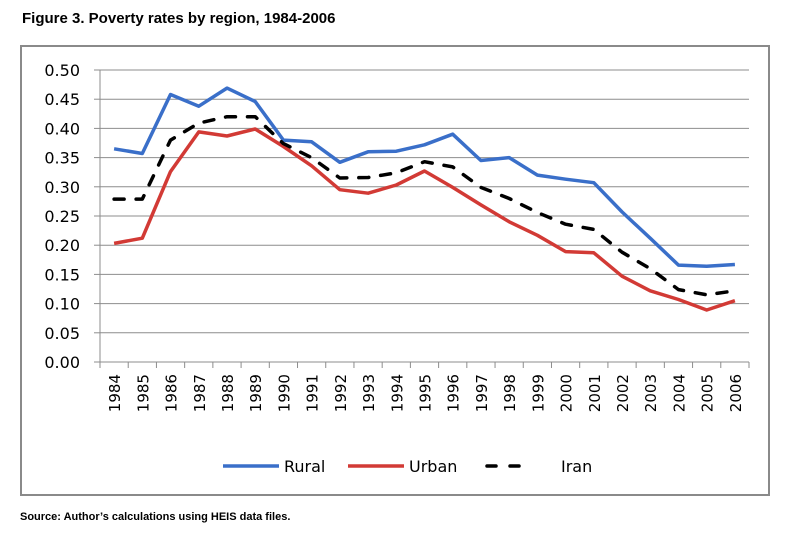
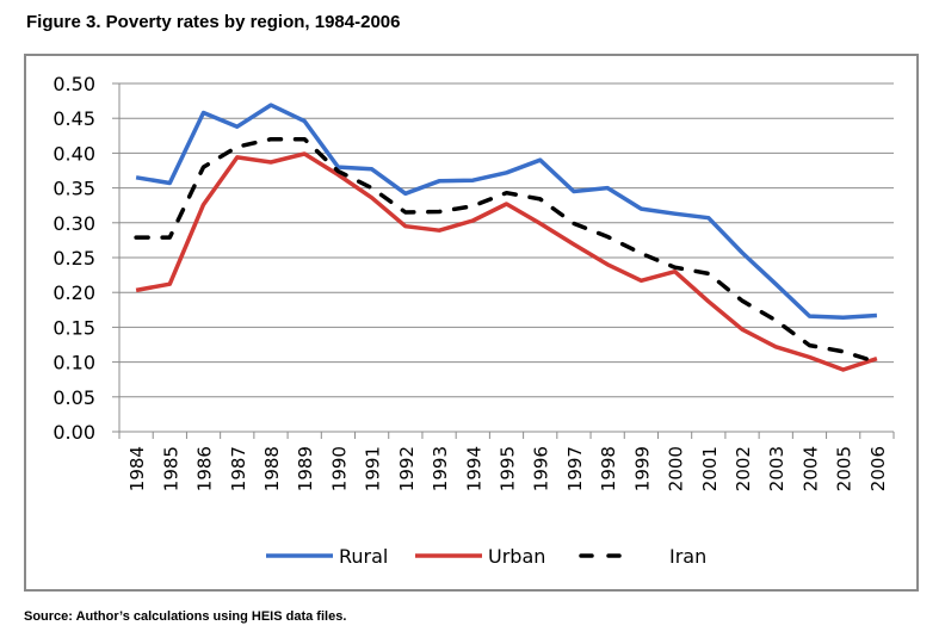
Urban/2000: 0.19 -> 0.23
Iran/2006: 0.12 -> 0.10
